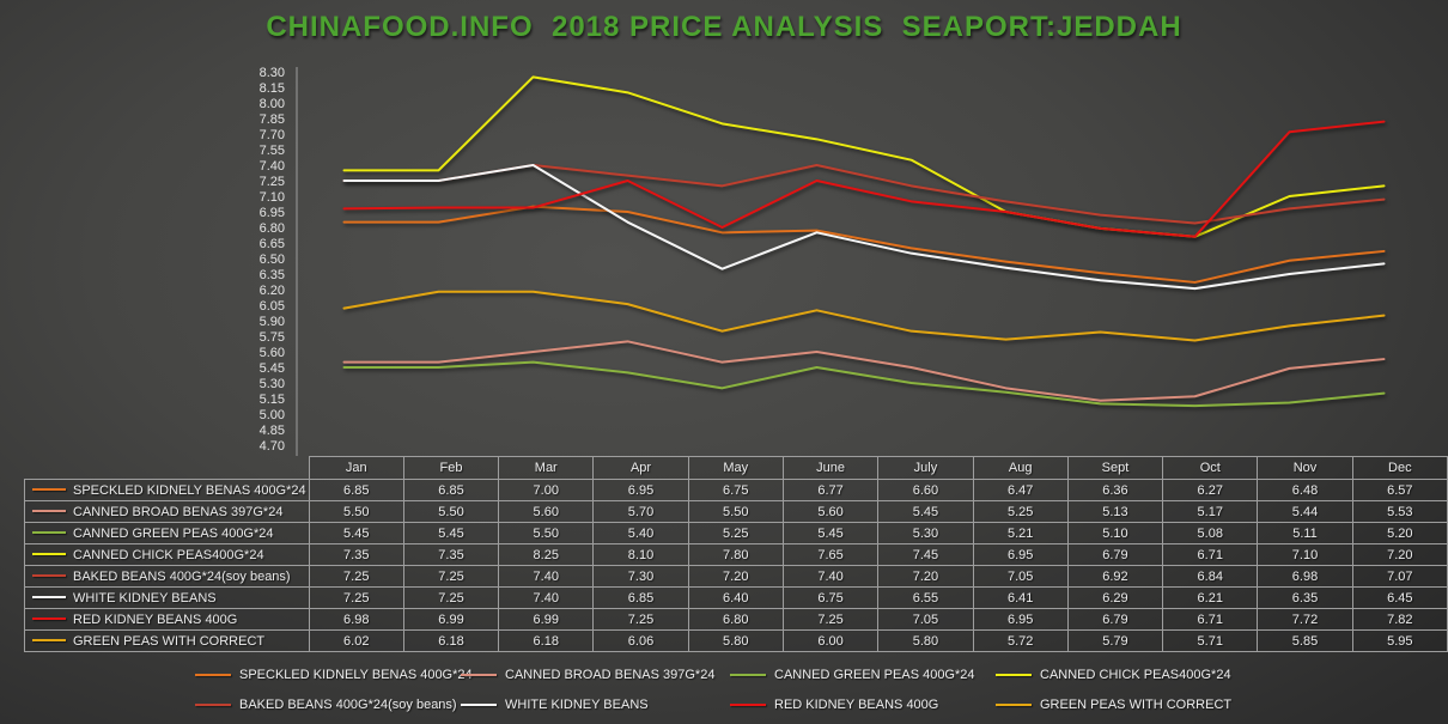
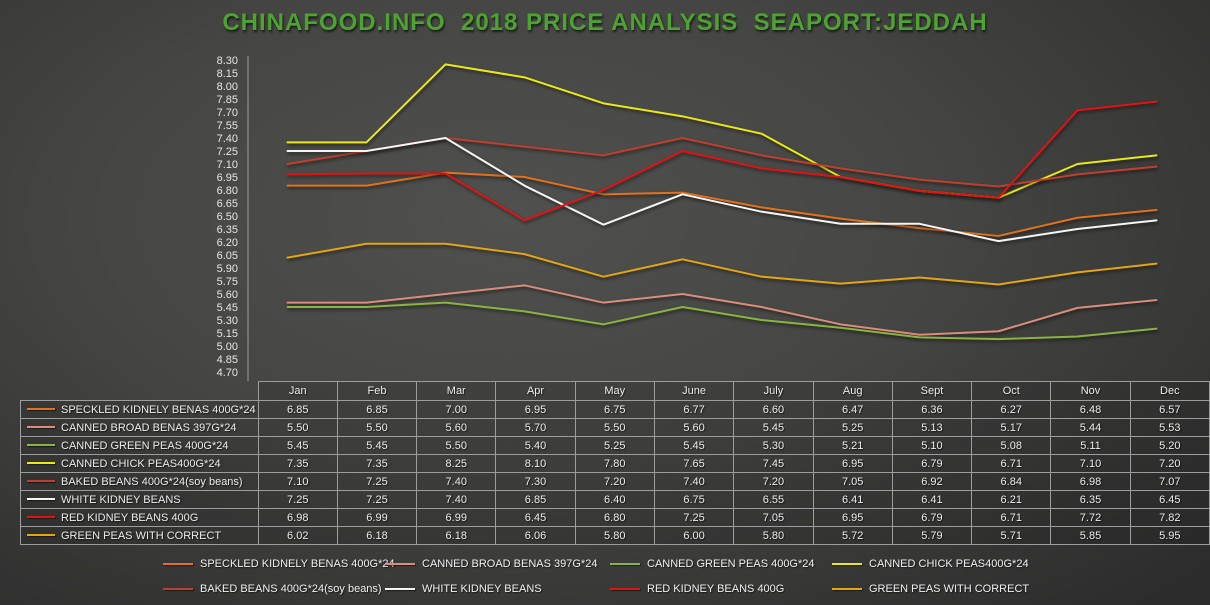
BAKED BEANS 400G*24(soy beans)/Jan: 7.25 -> 7.10
RED KIDNEY BEANS 400G/Apr: 7.25 -> 6.45
WHITE KIDNEY BEANS/Sept: 6.29 -> 6.41
